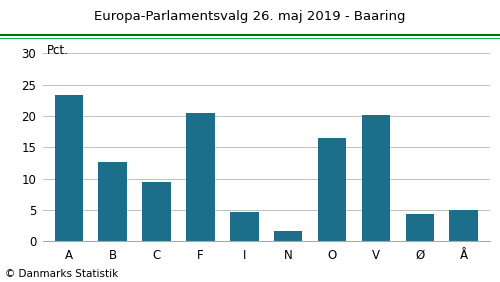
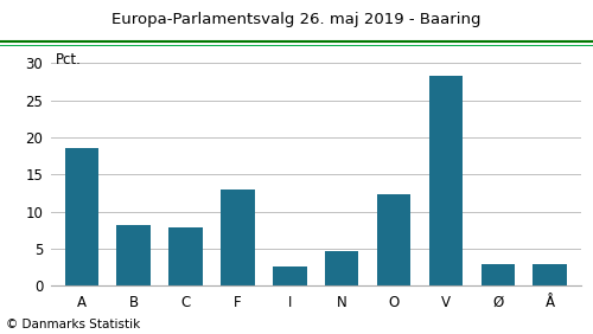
A: 23.4 -> 18.5
B: 12.6 -> 8.1
C: 9.4 -> 7.9
F: 20.4 -> 13.0
I: 4.6 -> 2.5
N: 1.6 -> 4.7
O: 16.4 -> 12.3
V: 20.2 -> 28.3
Ø: 4.4 -> 2.9
Å: 5.0 -> 2.9
